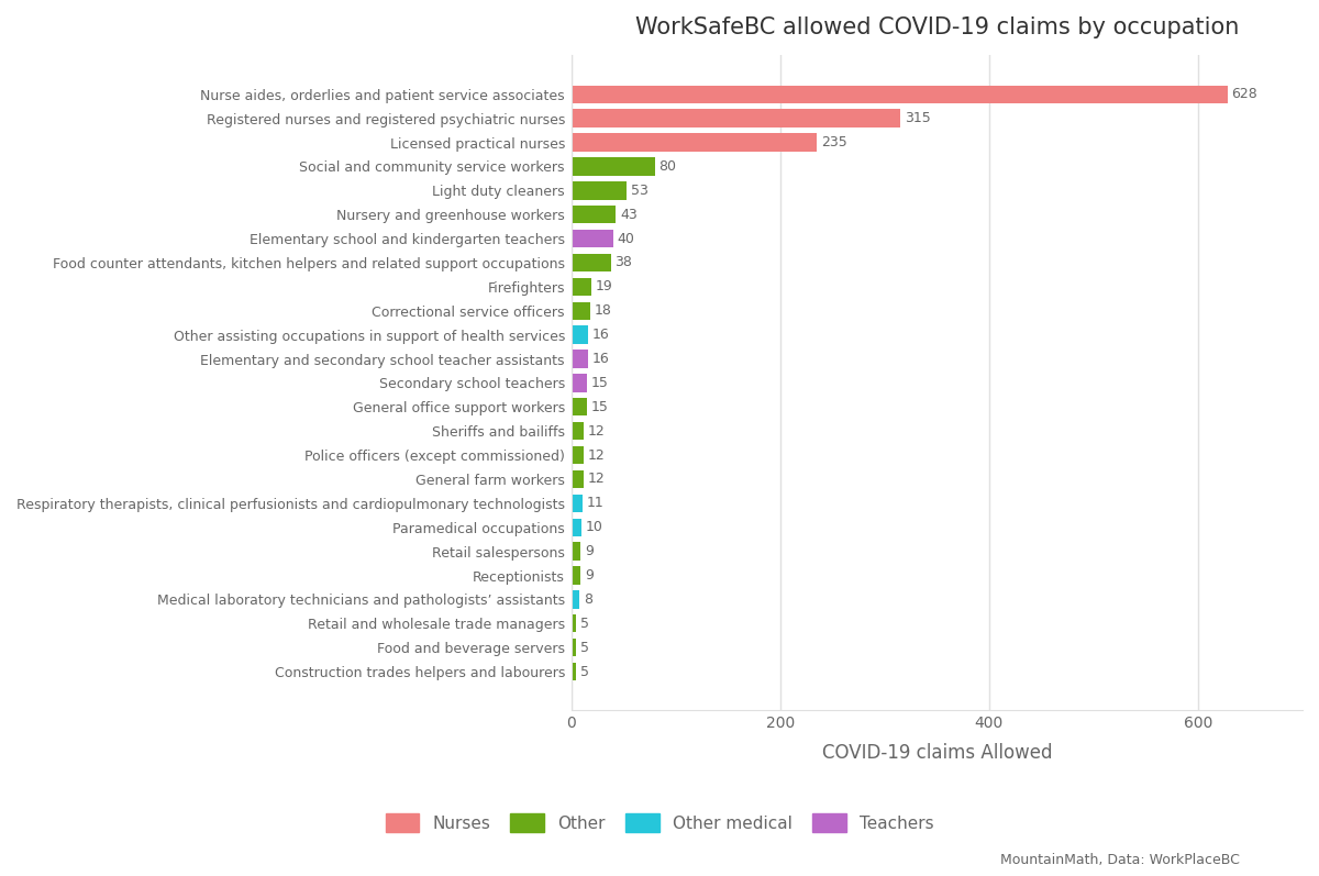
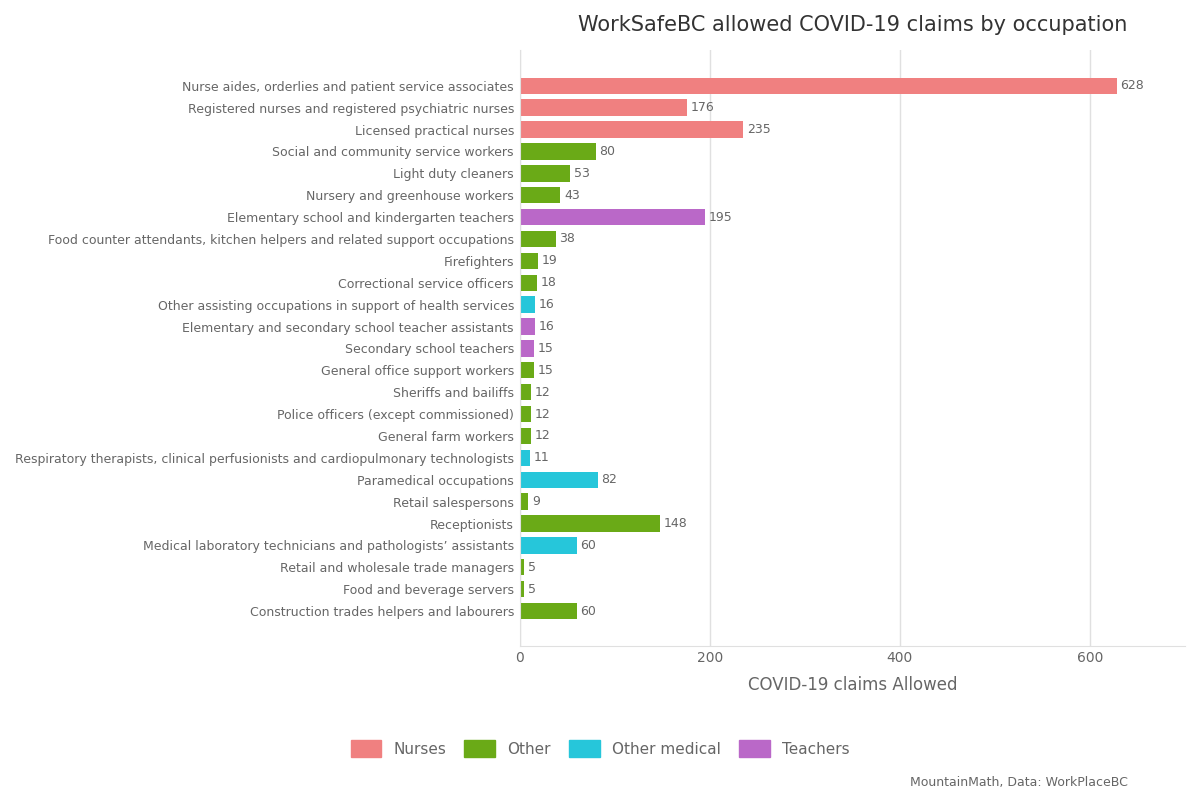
Registered nurses and registered psychiatric nurses: 315 -> 176
Elementary school and kindergarten teachers: 40 -> 195
Paramedical occupations: 10 -> 82
Receptionists: 9 -> 148
Medical laboratory technicians and pathologists’ assistants: 8 -> 60
Construction trades helpers and labourers: 5 -> 60
